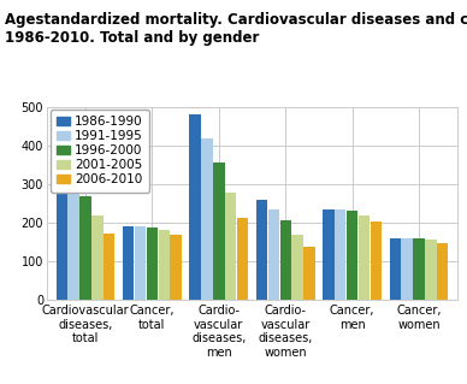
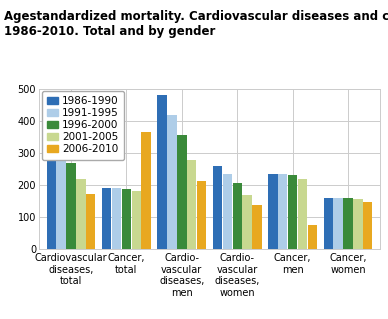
2006-2010/Cancer, total: 168 -> 365
2006-2010/Cancer, men: 203 -> 75
